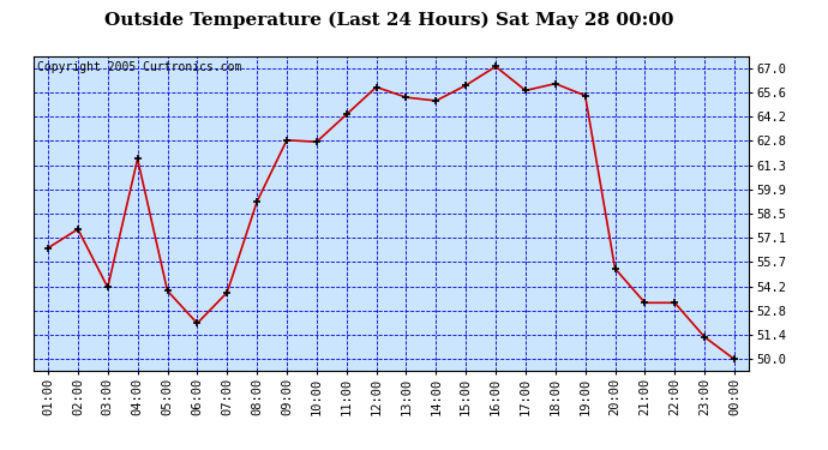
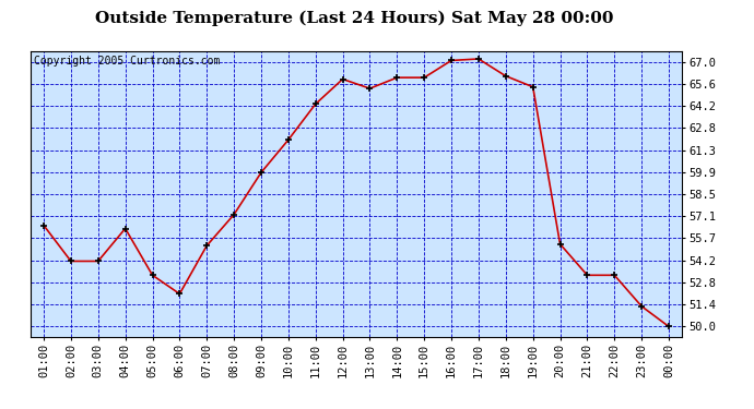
02:00: 57.6 -> 54.2
04:00: 61.7 -> 56.3
05:00: 54.0 -> 53.3
07:00: 53.9 -> 55.2
08:00: 59.2 -> 57.2
09:00: 62.8 -> 59.9
10:00: 62.7 -> 62.0
14:00: 65.1 -> 66.0
17:00: 65.7 -> 67.2
